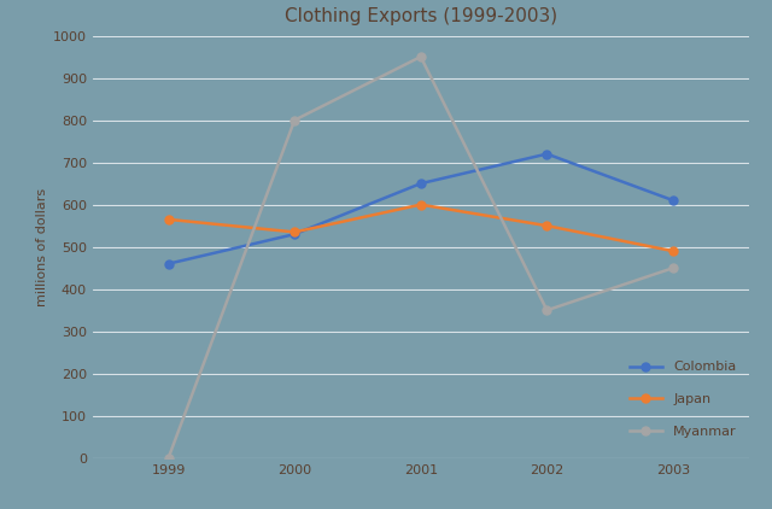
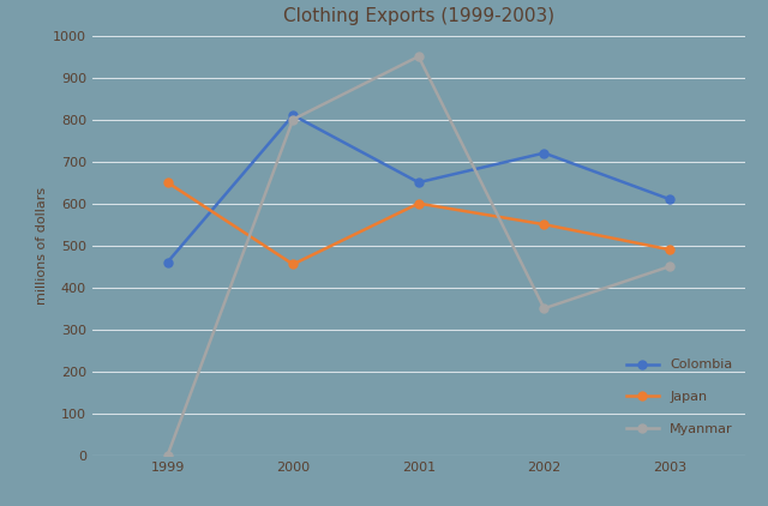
Japan/1999: 565 -> 650
Colombia/2000: 530 -> 810
Japan/2000: 535 -> 455
